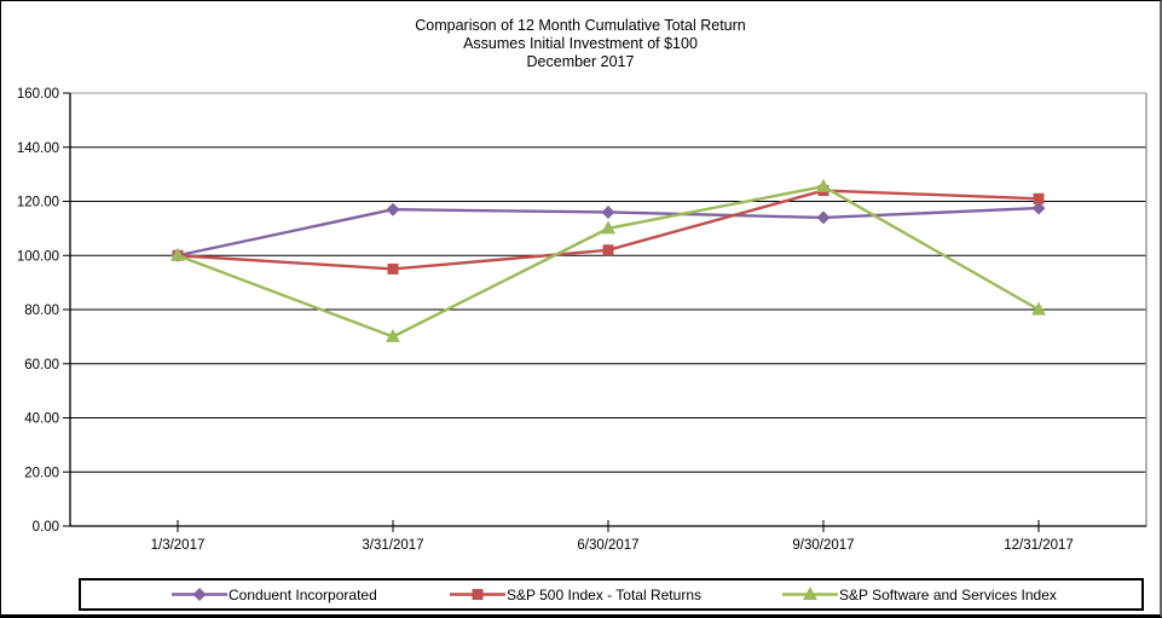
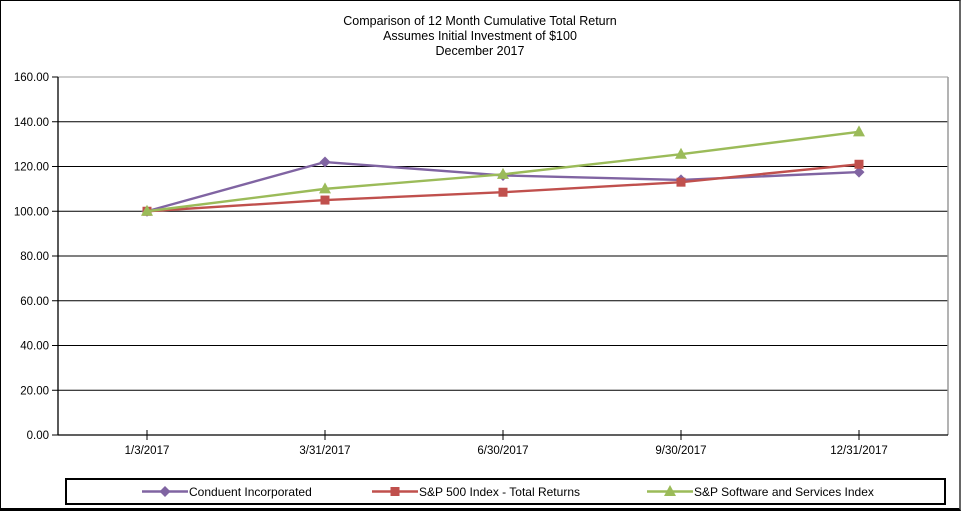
Conduent Incorporated/3/31/2017: 117 -> 122
S&P 500 Index - Total Returns/3/31/2017: 95 -> 105
S&P Software and Services Index/3/31/2017: 70 -> 110
S&P 500 Index - Total Returns/6/30/2017: 102 -> 108
S&P Software and Services Index/6/30/2017: 110 -> 116
S&P 500 Index - Total Returns/9/30/2017: 124 -> 113
S&P Software and Services Index/12/31/2017: 80 -> 136
